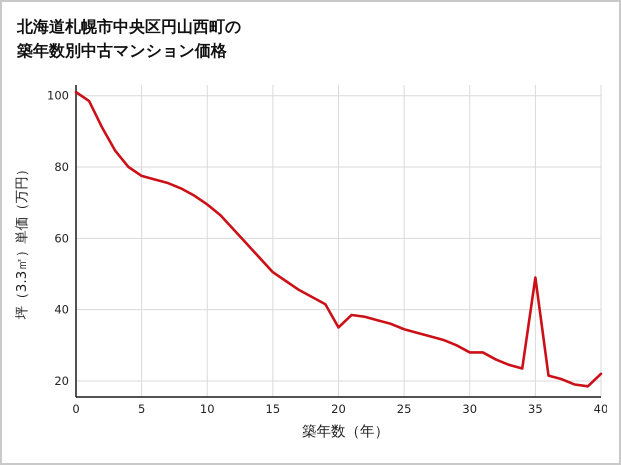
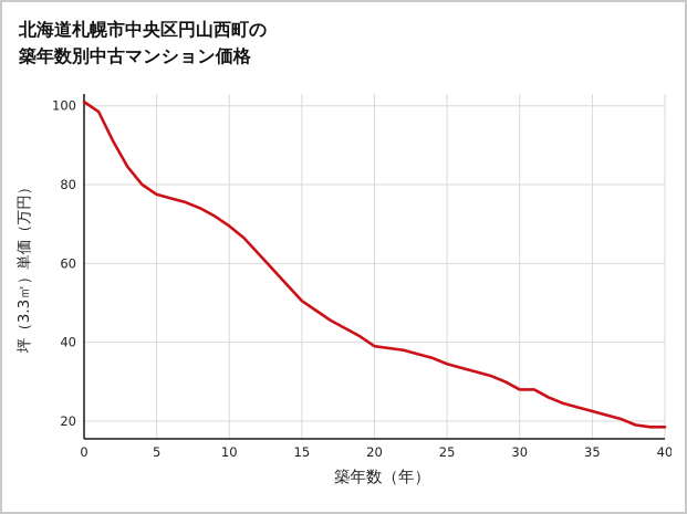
20: 35 -> 39
35: 49 -> 22
40: 22 -> 18
